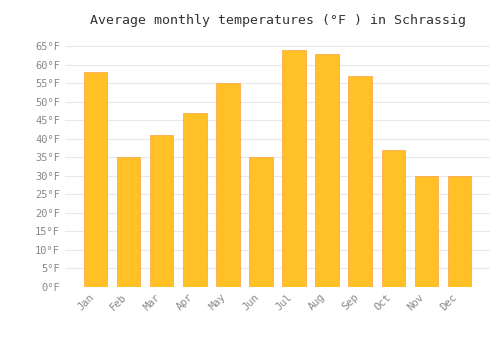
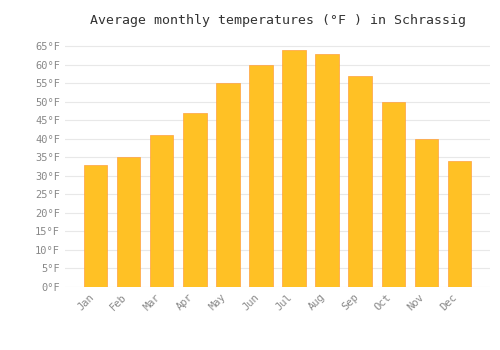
Jan: 58°F -> 33°F
Jun: 35°F -> 60°F
Oct: 37°F -> 50°F
Nov: 30°F -> 40°F
Dec: 30°F -> 34°F
